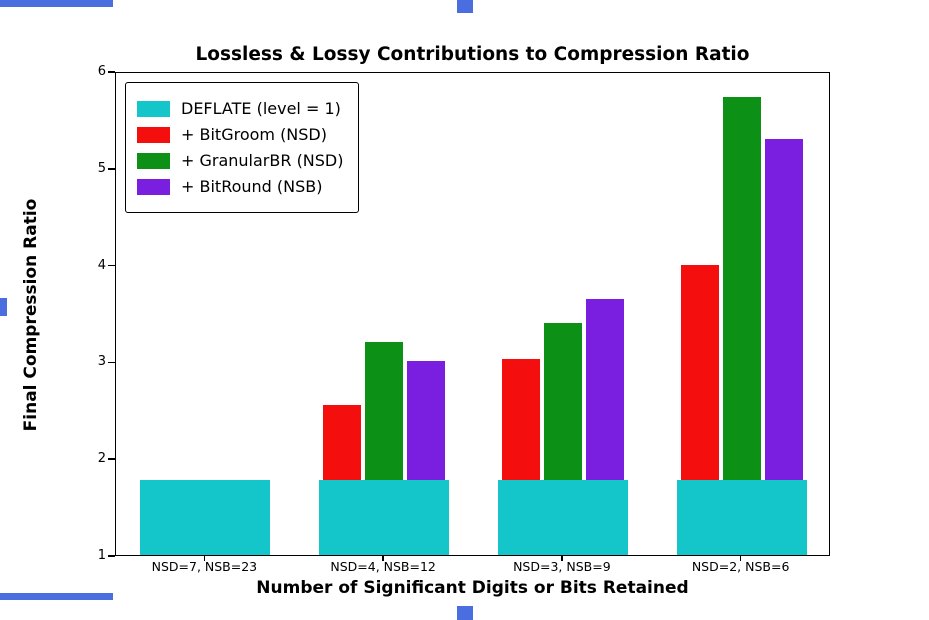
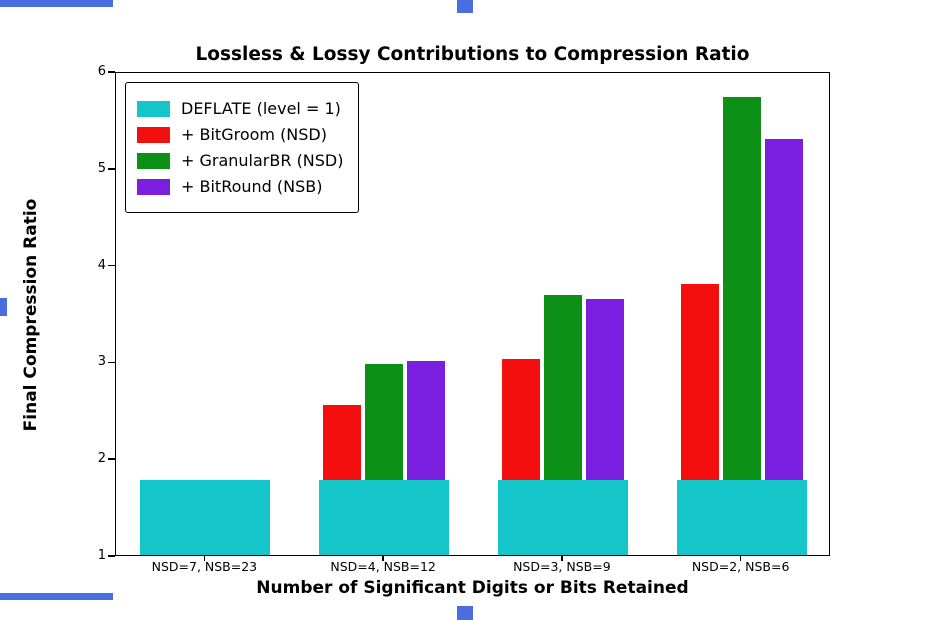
+ GranularBR (NSD)/NSD=4, NSB=12: 3.2 -> 3.0
+ GranularBR (NSD)/NSD=3, NSB=9: 3.4 -> 3.7
+ BitGroom (NSD)/NSD=2, NSB=6: 4.0 -> 3.8
